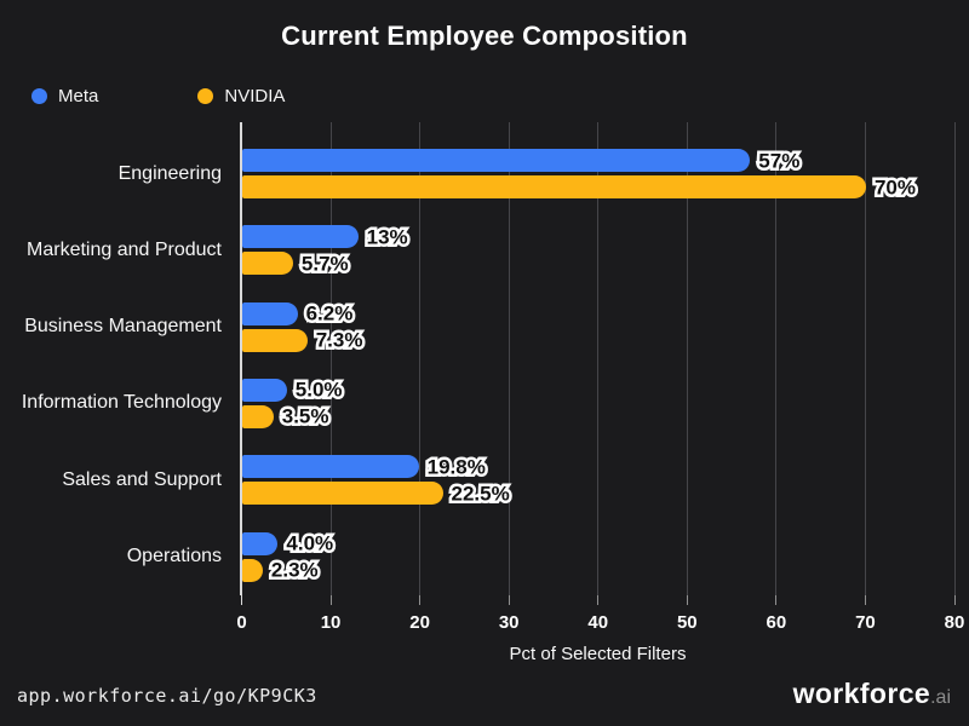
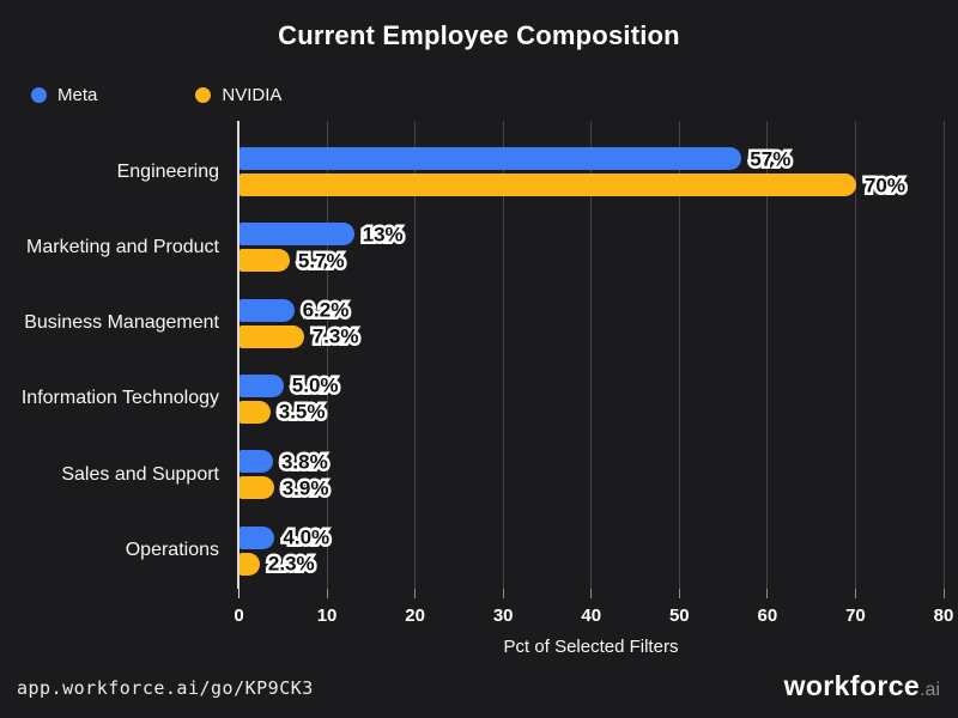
Meta/Sales and Support: 19.8% -> 3.8%
NVIDIA/Sales and Support: 22.5% -> 3.9%
